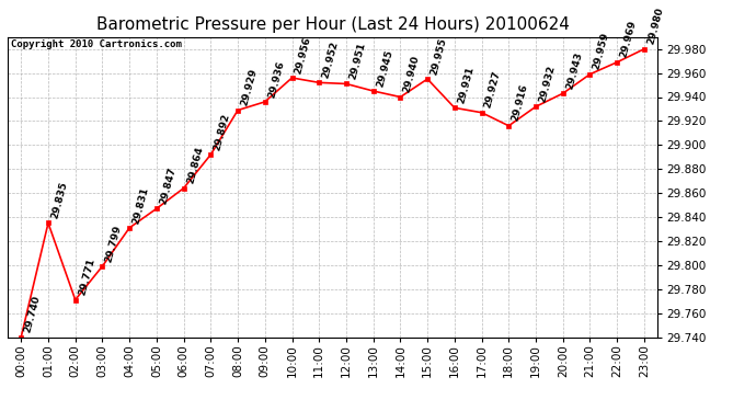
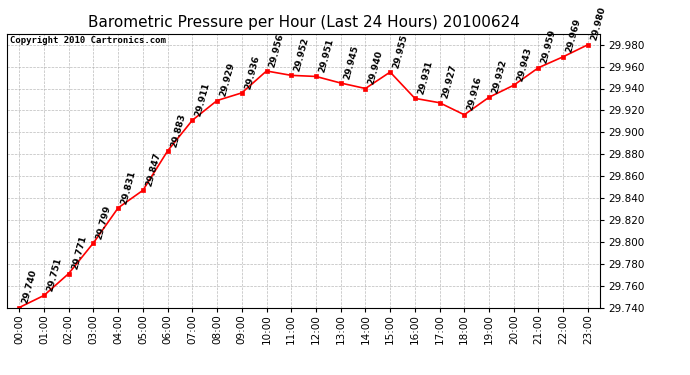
01:00: 29.835 -> 29.751
06:00: 29.864 -> 29.883
07:00: 29.892 -> 29.911
